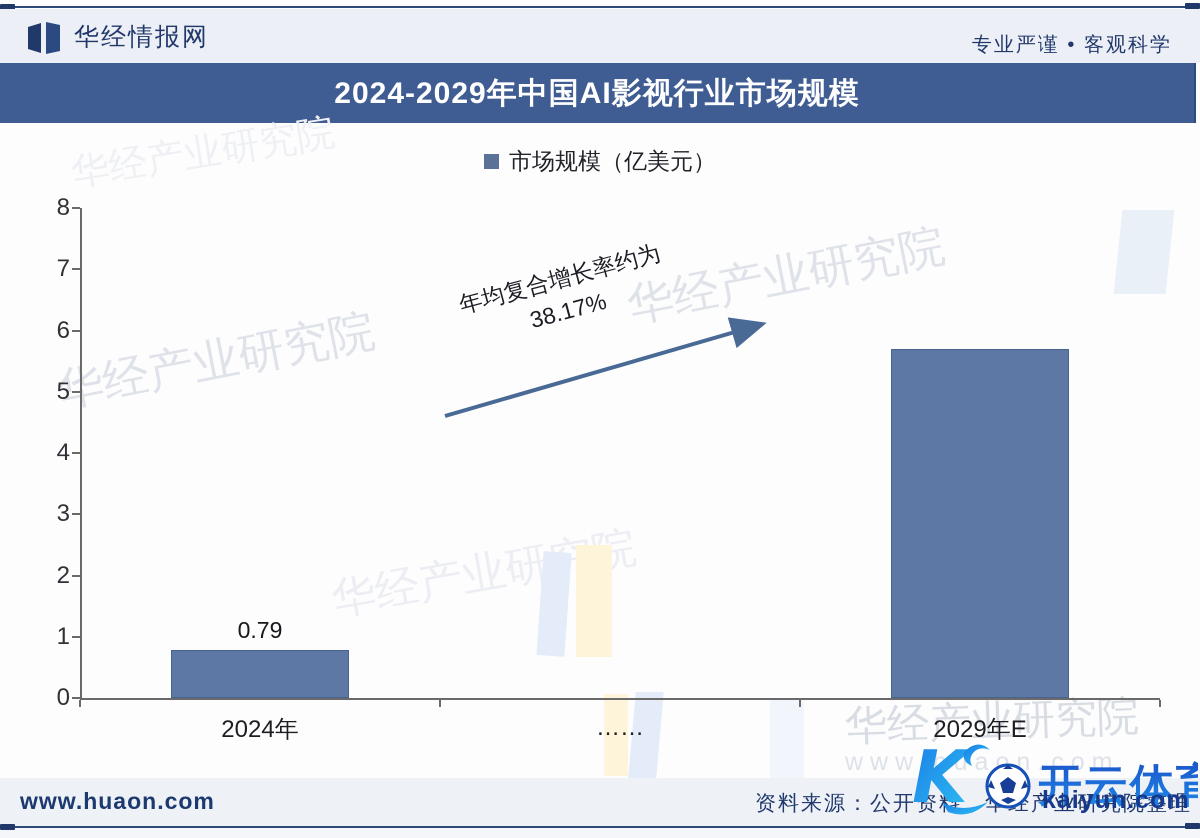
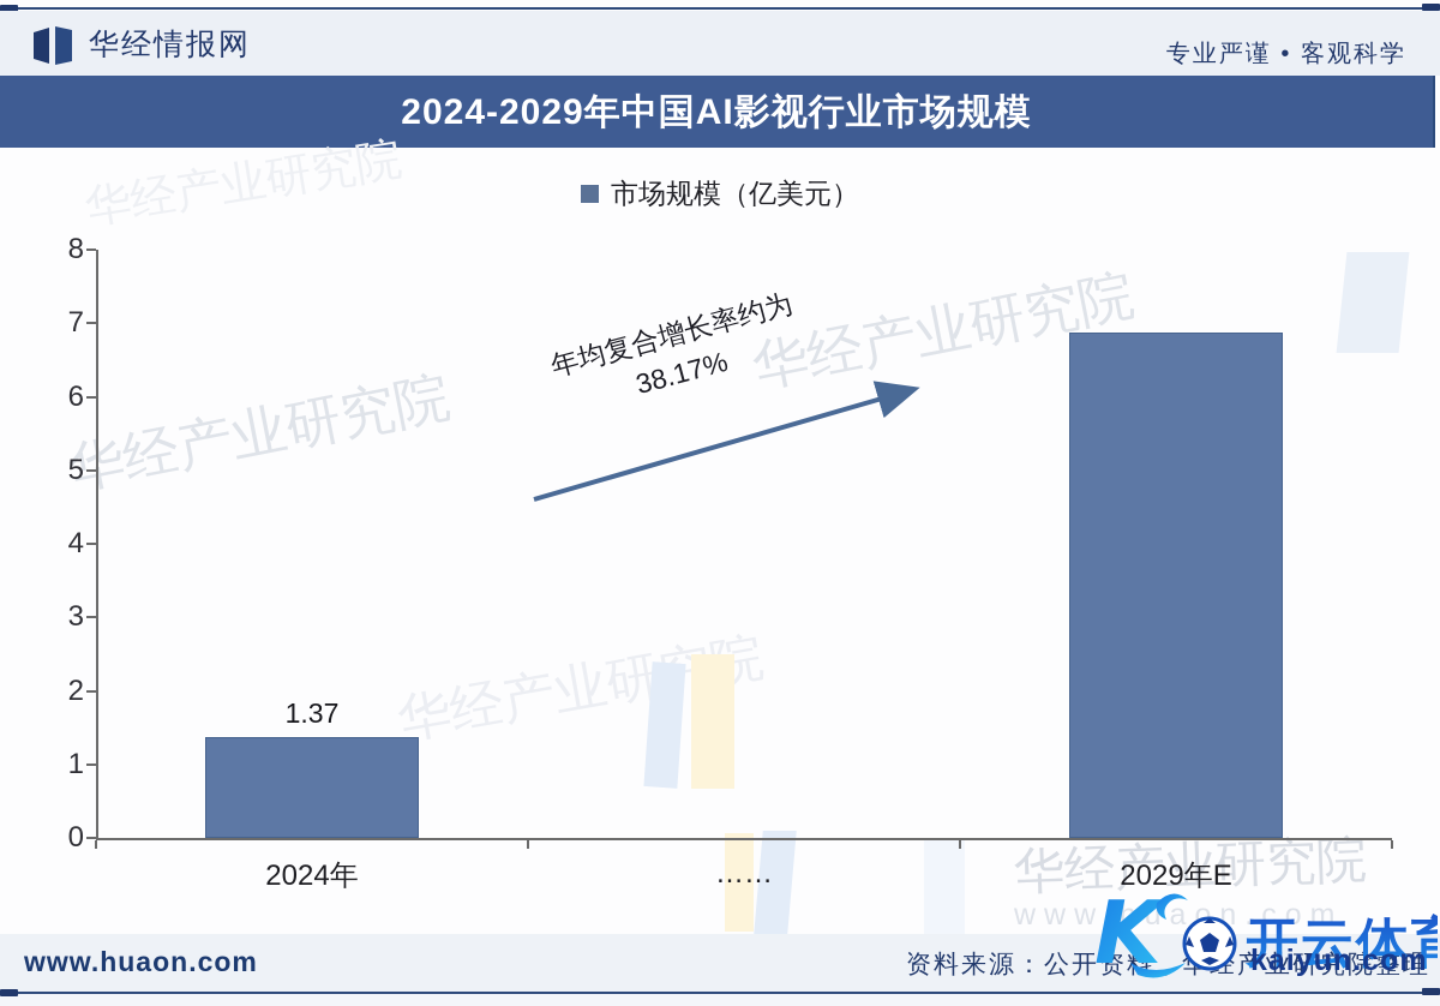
2024年: 0.79 -> 1.37
2029年E: 5.7 -> 6.9
